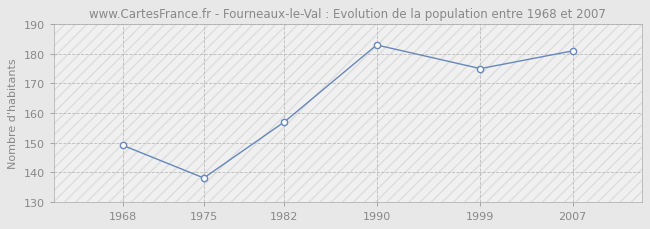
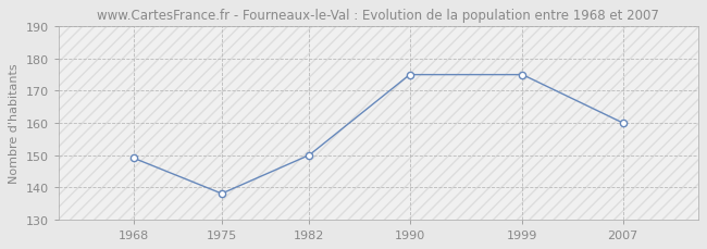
1982: 157 -> 150
1990: 183 -> 175
2007: 181 -> 160
